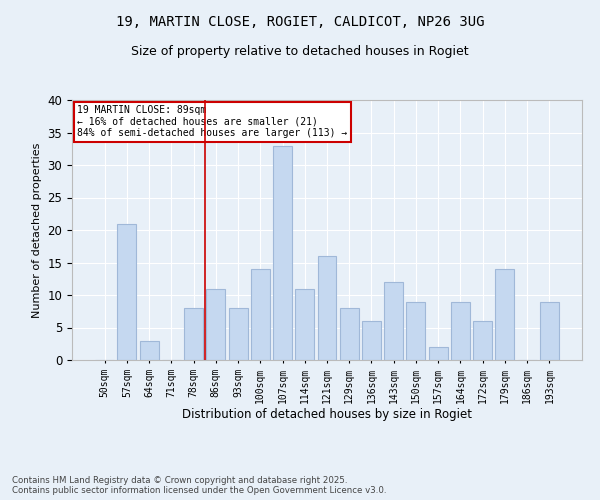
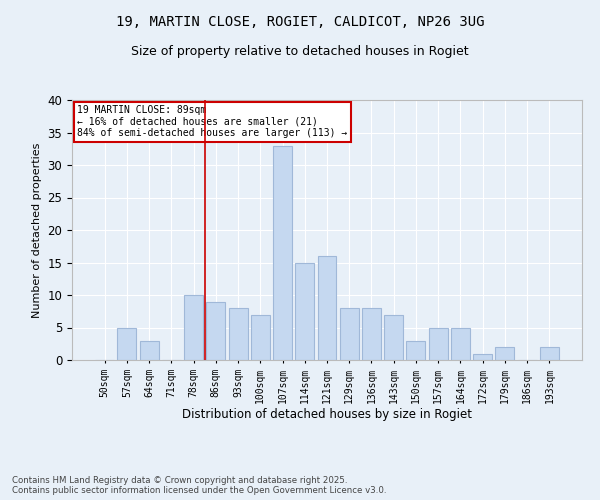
57sqm: 21 -> 5
78sqm: 8 -> 10
86sqm: 11 -> 9
100sqm: 14 -> 7
114sqm: 11 -> 15
136sqm: 6 -> 8
143sqm: 12 -> 7
150sqm: 9 -> 3
157sqm: 2 -> 5
164sqm: 9 -> 5
172sqm: 6 -> 1
179sqm: 14 -> 2
193sqm: 9 -> 2
